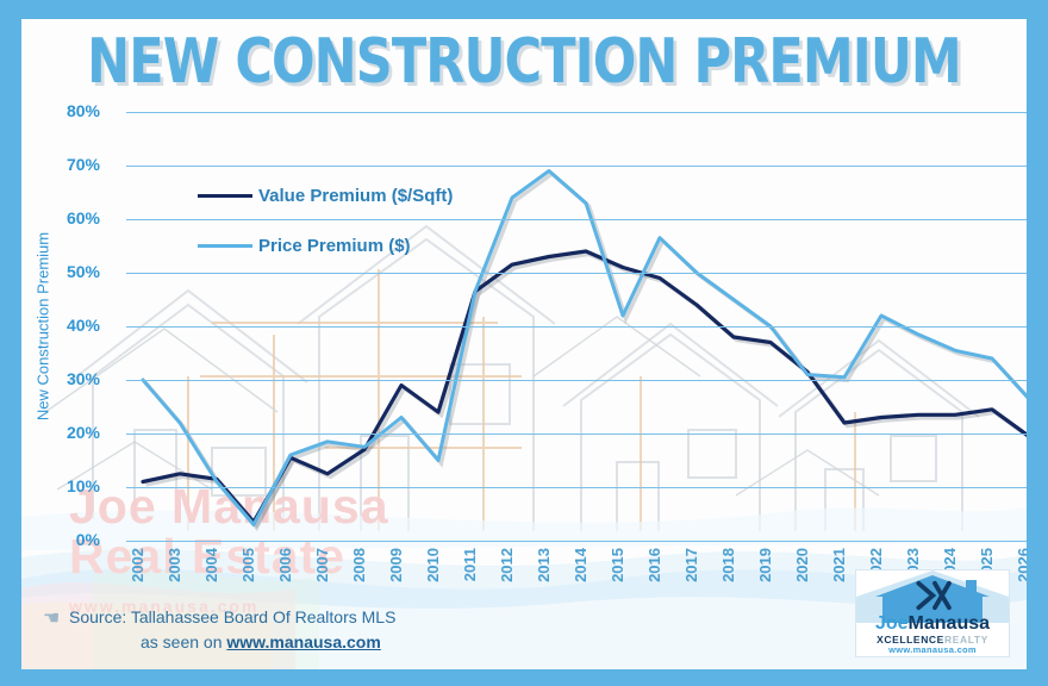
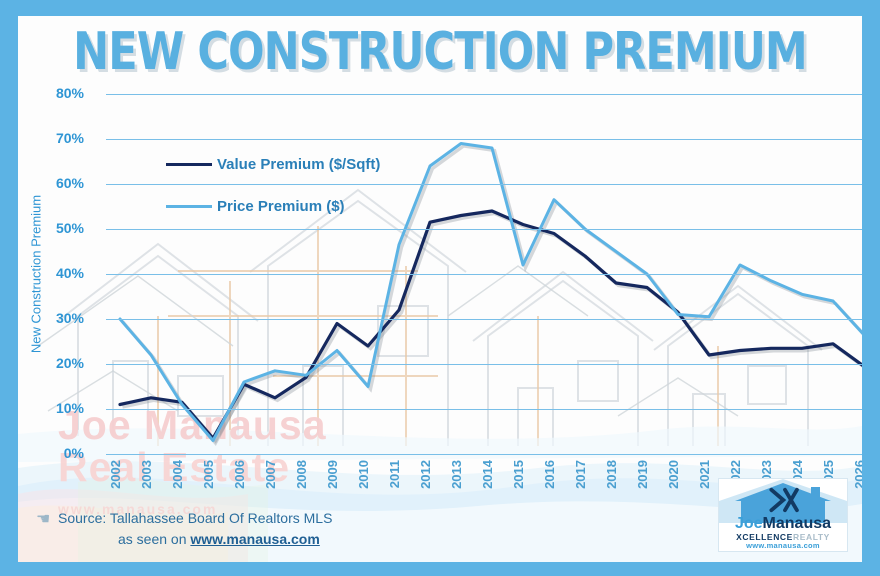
Value Premium ($/Sqft)/2011: 46% -> 32%
Price Premium ($)/2014: 63% -> 68%
